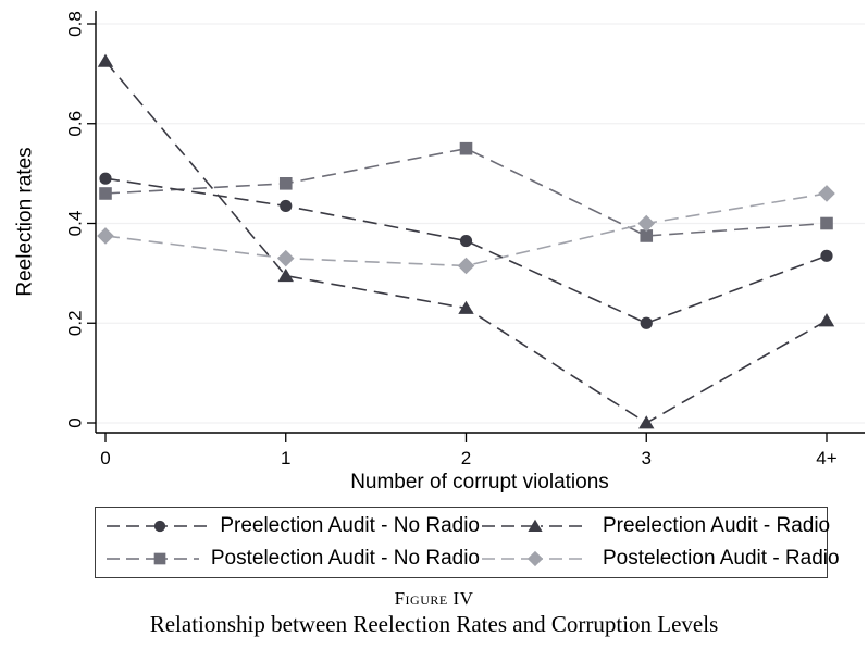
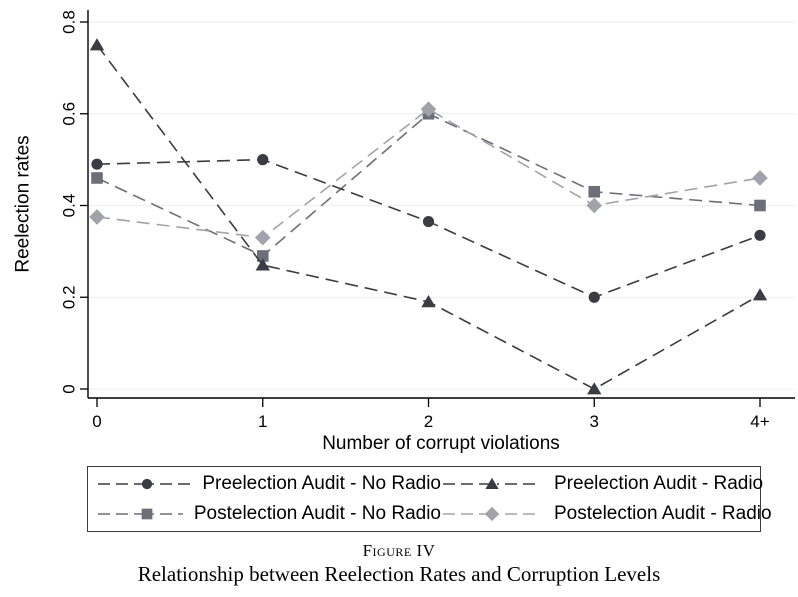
Preelection Audit - Radio/0: 0.72 -> 0.75
Preelection Audit - No Radio/1: 0.43 -> 0.50
Preelection Audit - Radio/1: 0.29 -> 0.27
Postelection Audit - No Radio/1: 0.48 -> 0.29
Preelection Audit - Radio/2: 0.23 -> 0.19
Postelection Audit - No Radio/2: 0.55 -> 0.60
Postelection Audit - Radio/2: 0.32 -> 0.61
Postelection Audit - No Radio/3: 0.38 -> 0.43
